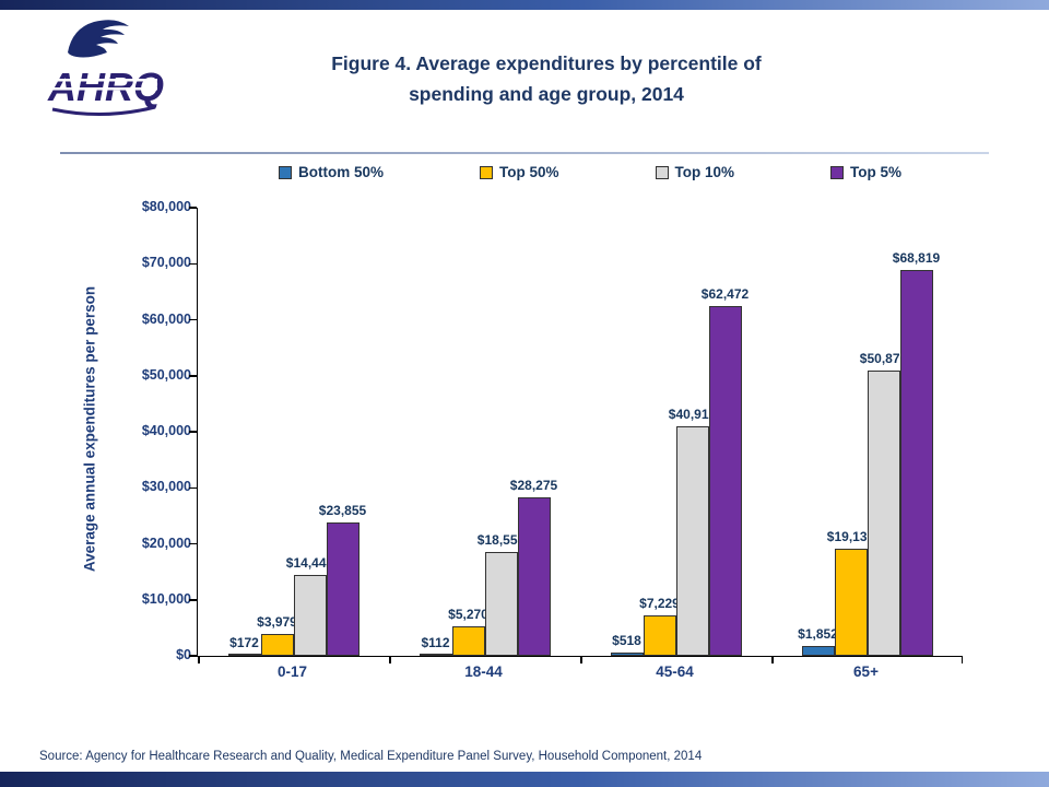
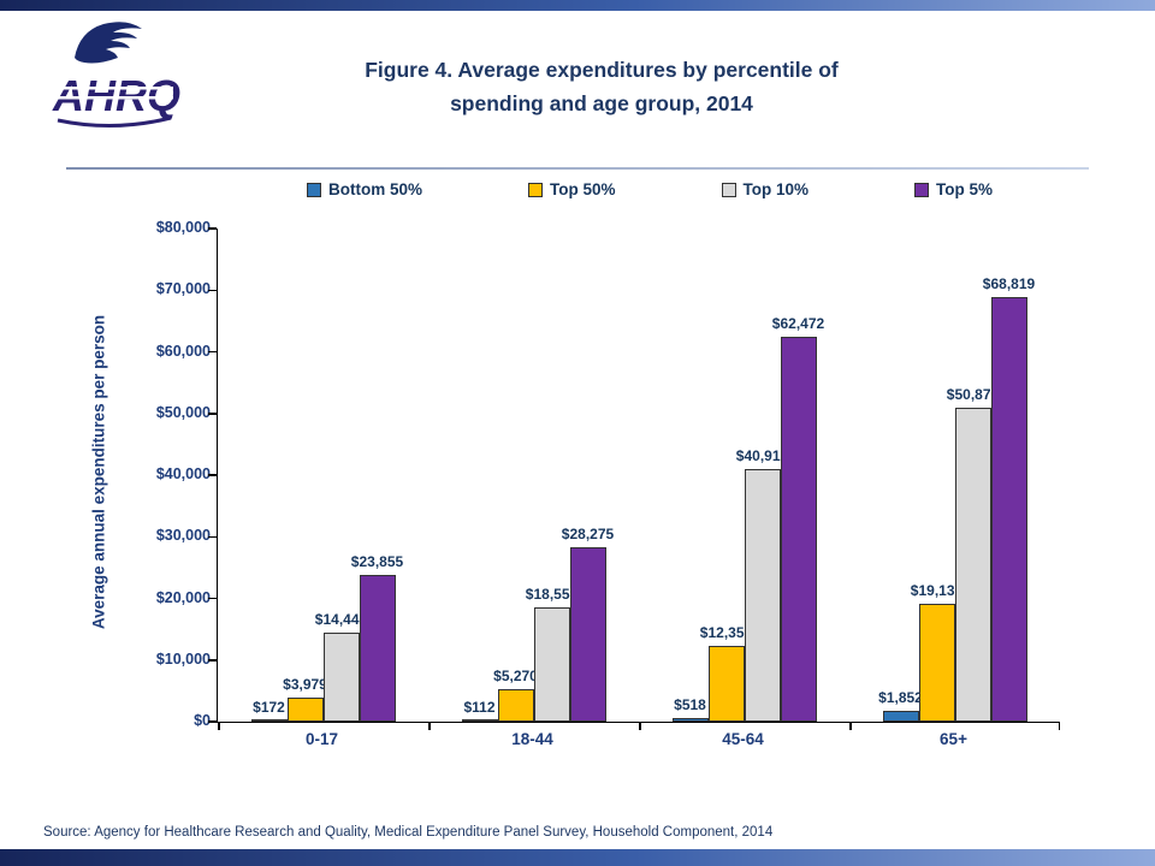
Top 50%/45-64: $7,229 -> $12,359
